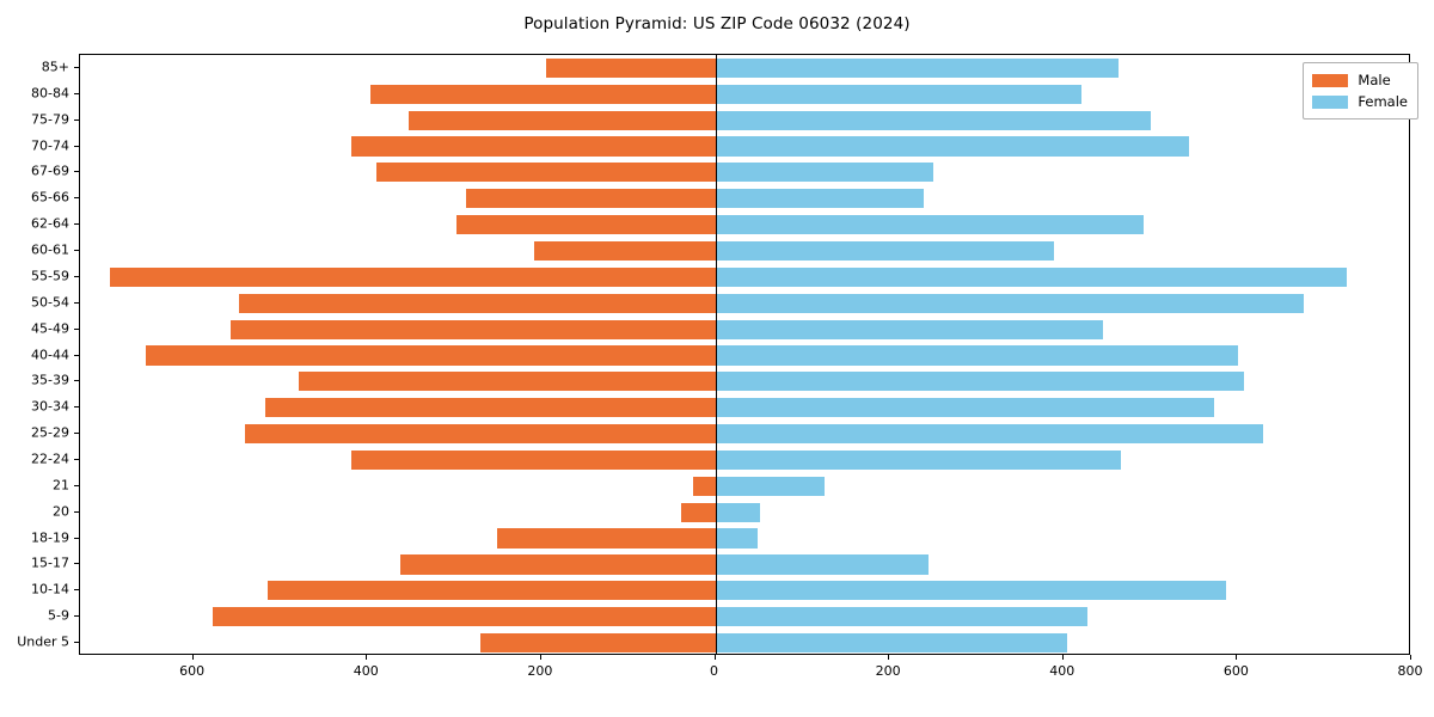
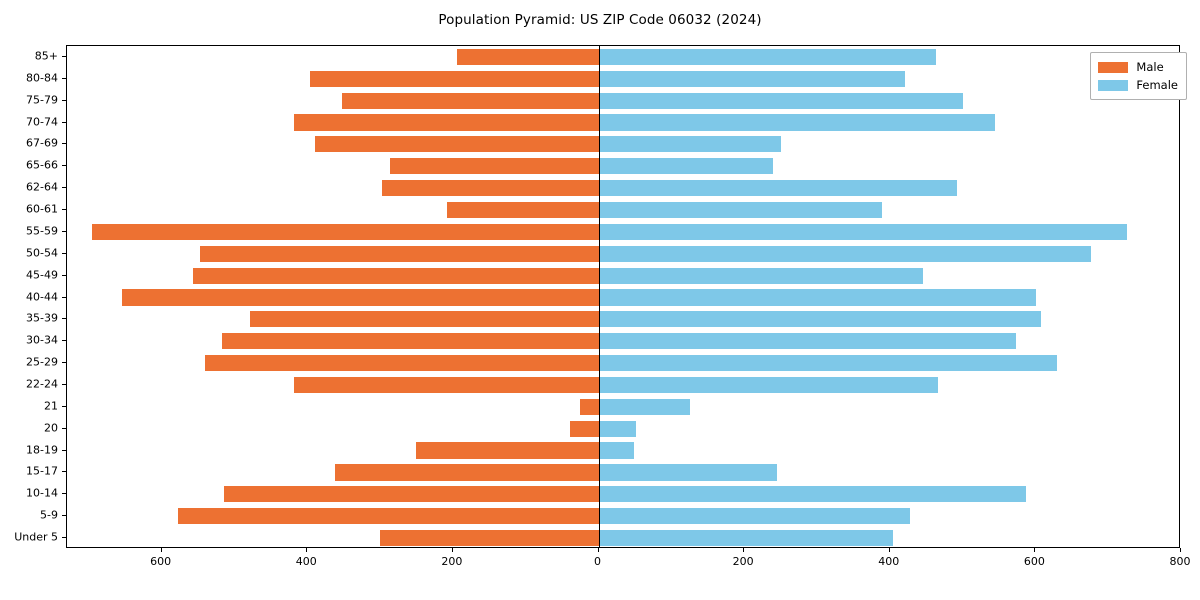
Male/Under 5: 270 -> 300
